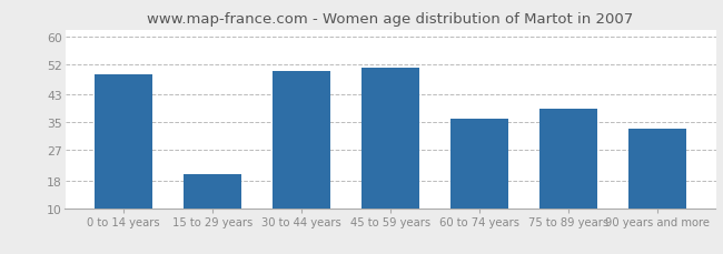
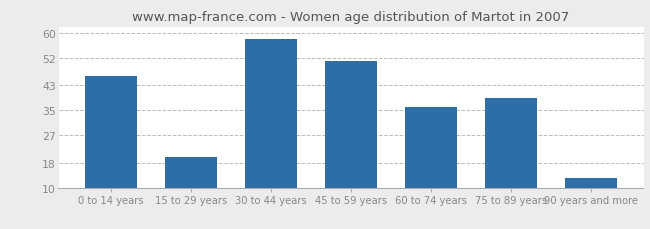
0 to 14 years: 49 -> 46
30 to 44 years: 50 -> 58
90 years and more: 33 -> 13
